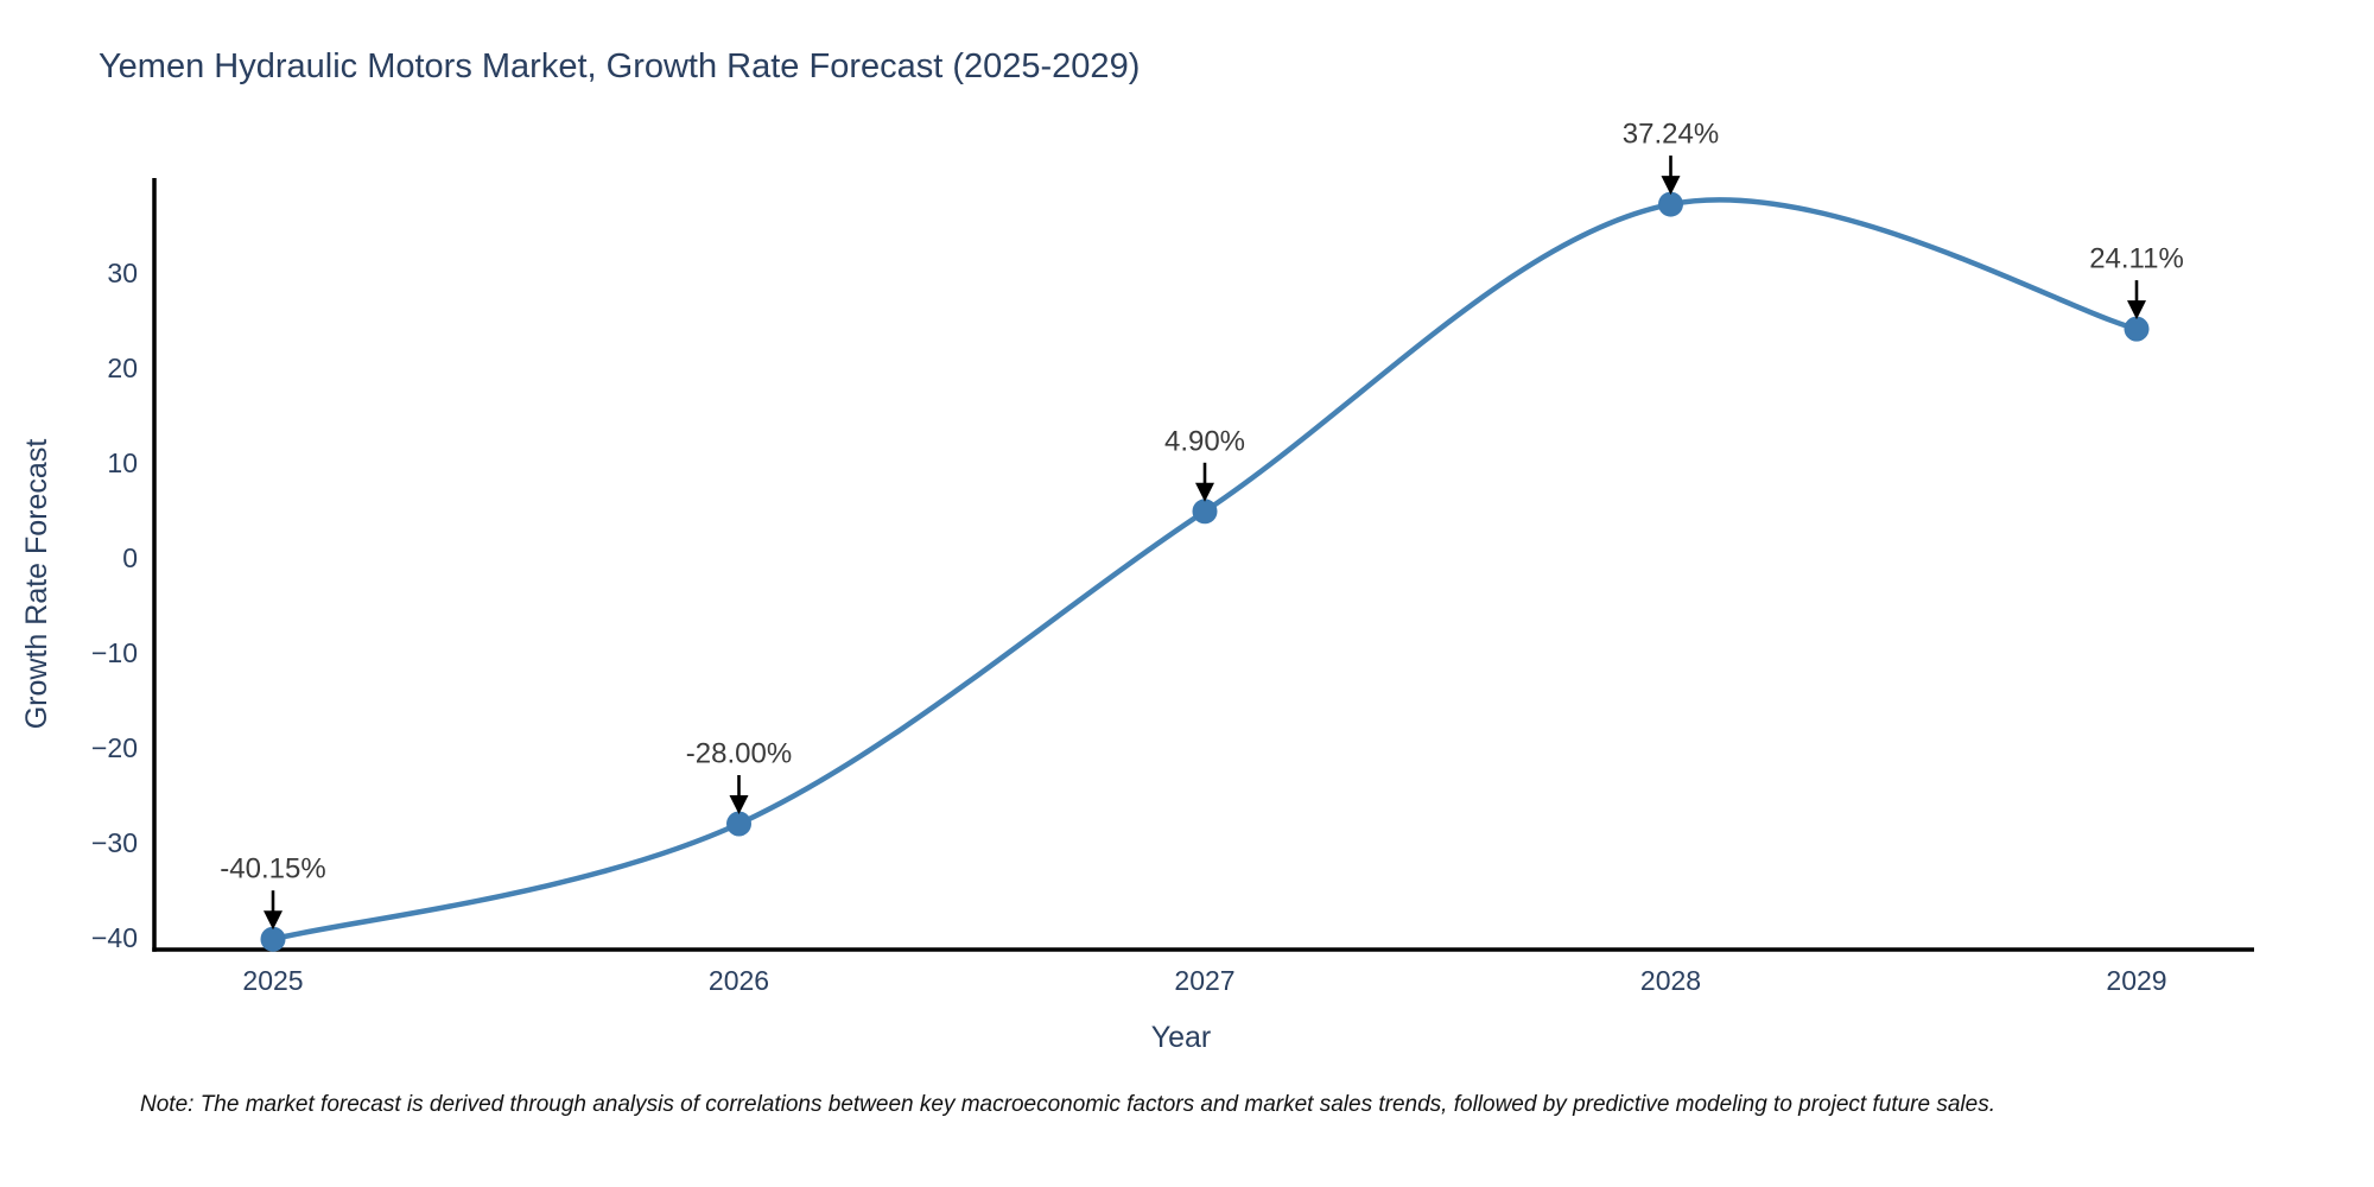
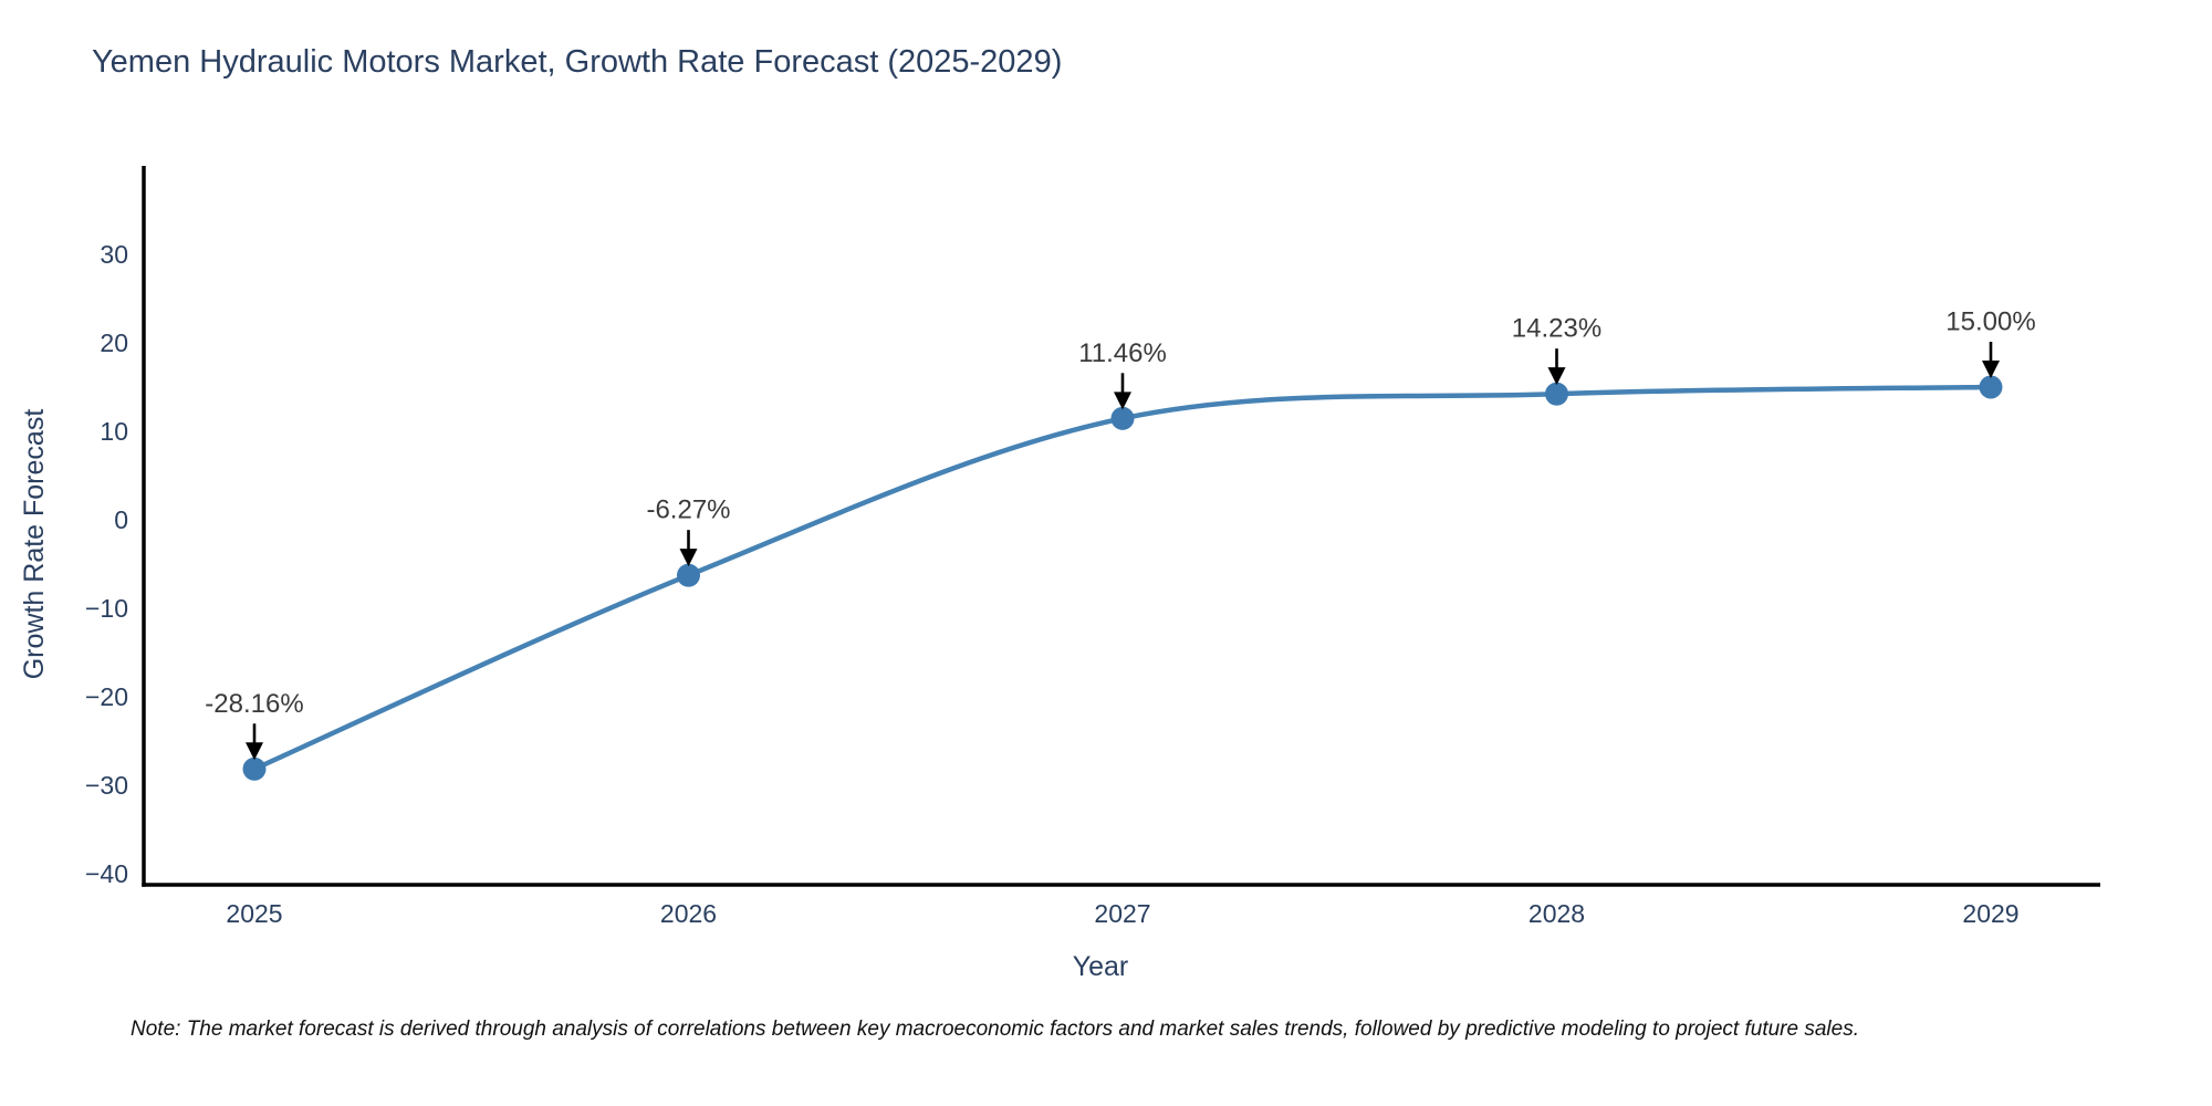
2025: -40.15% -> -28.16%
2026: -28.00% -> -6.27%
2027: 4.90% -> 11.46%
2028: 37.24% -> 14.23%
2029: 24.11% -> 15.00%
